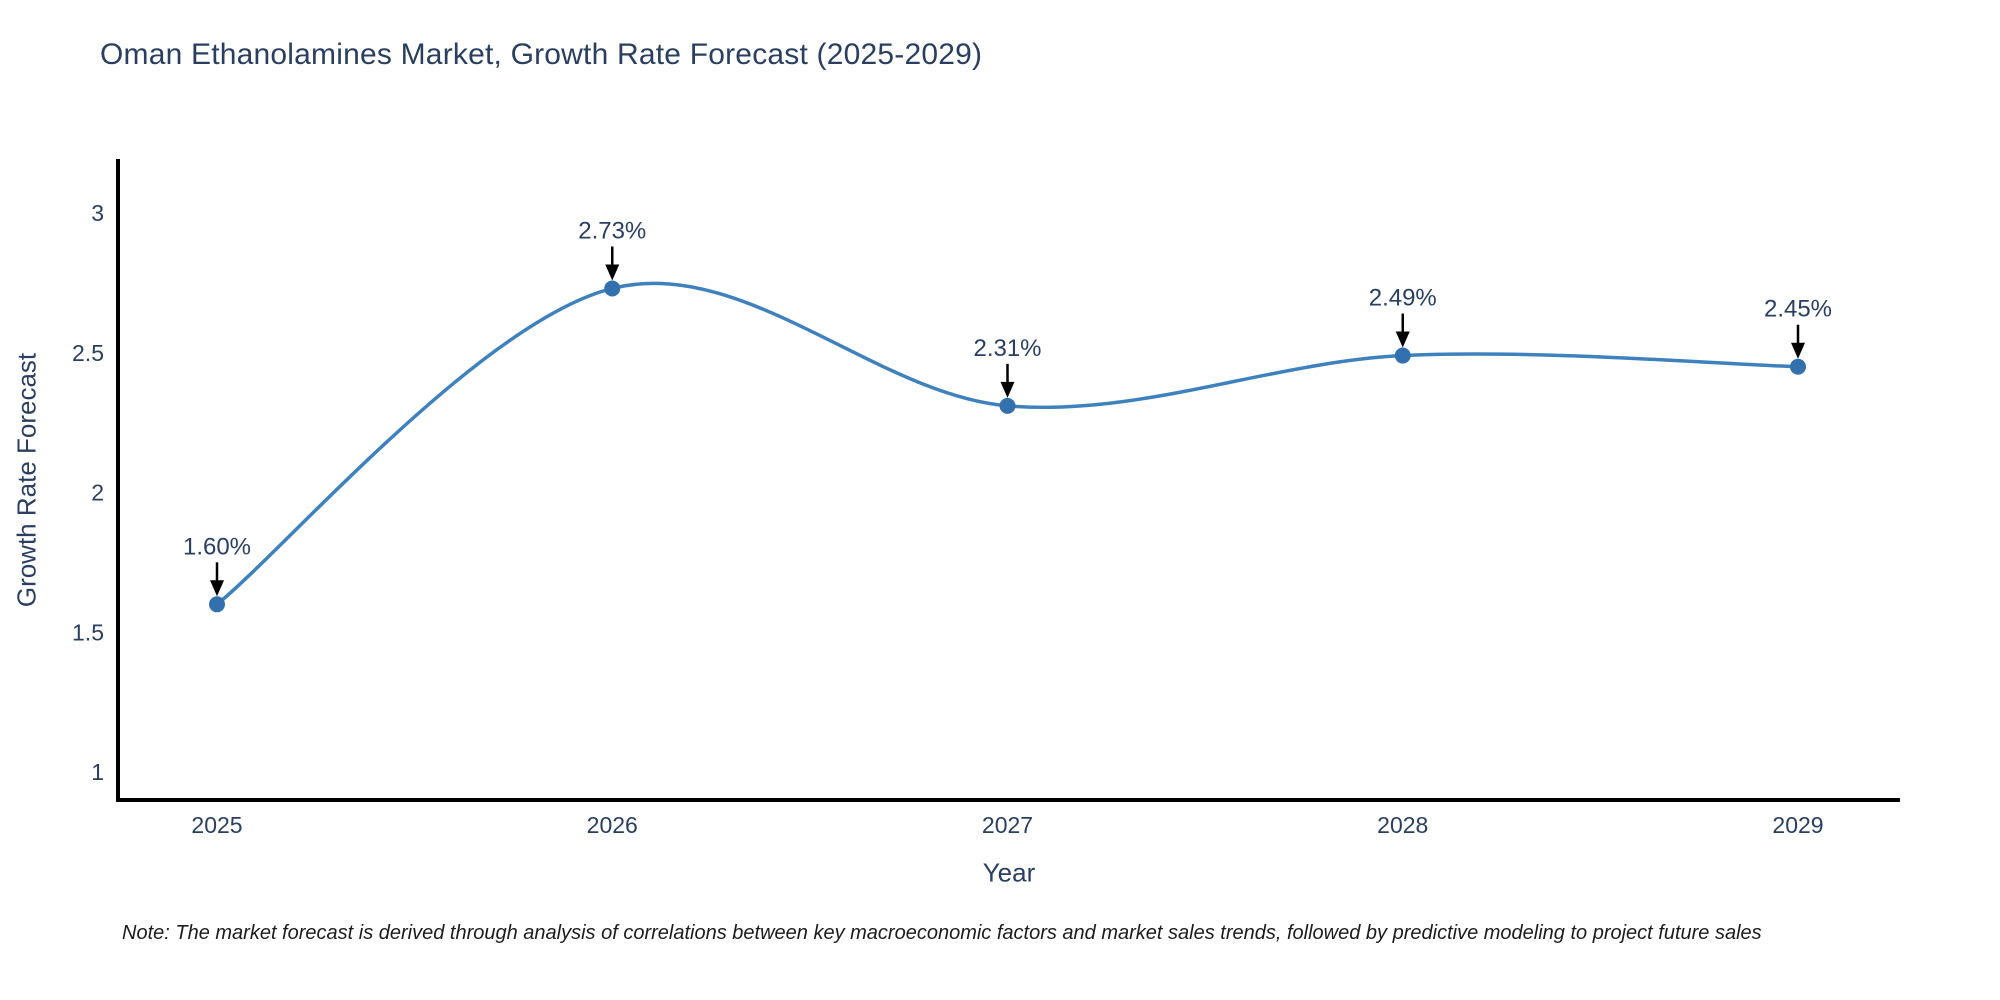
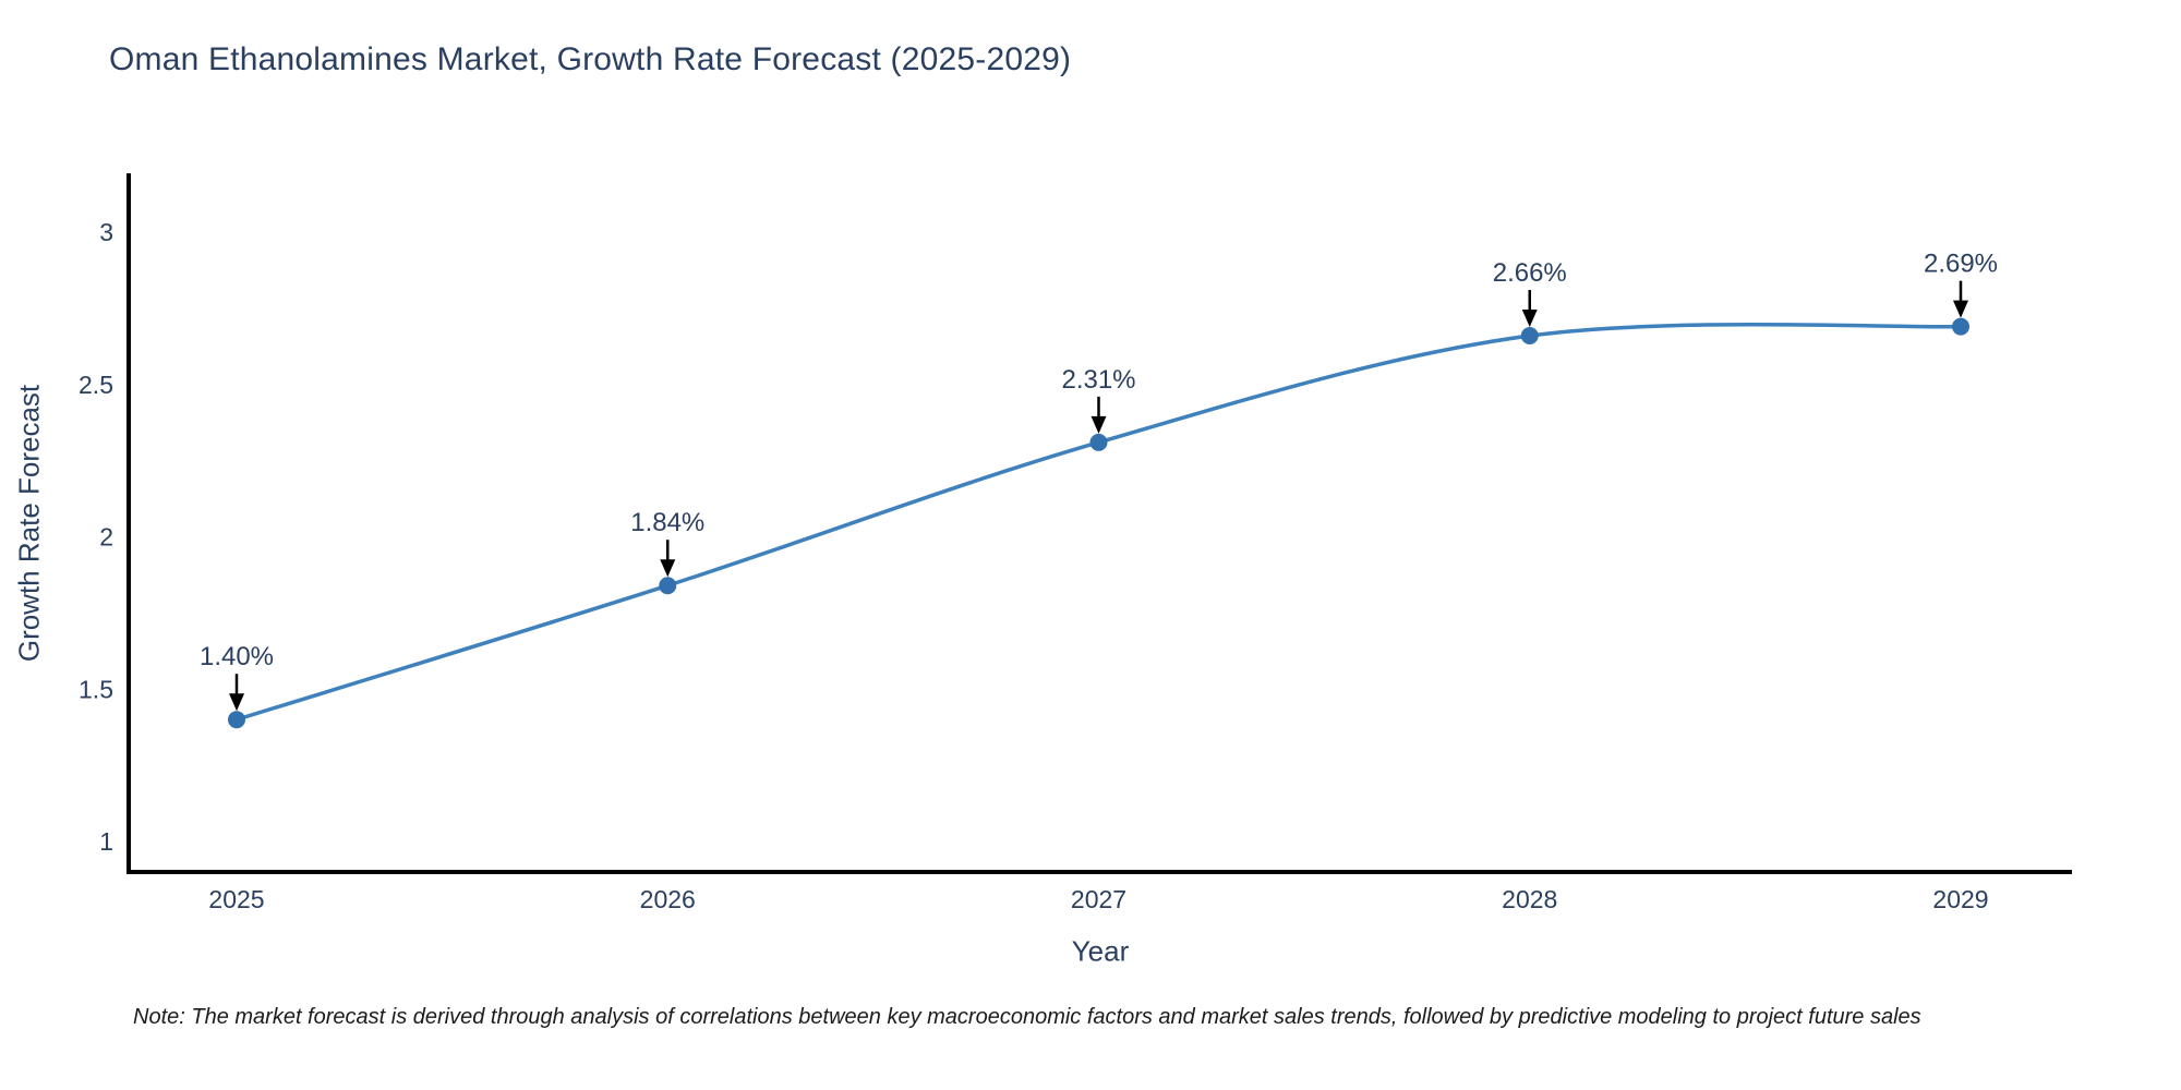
2025: 1.60% -> 1.40%
2026: 2.73% -> 1.84%
2028: 2.49% -> 2.66%
2029: 2.45% -> 2.69%
